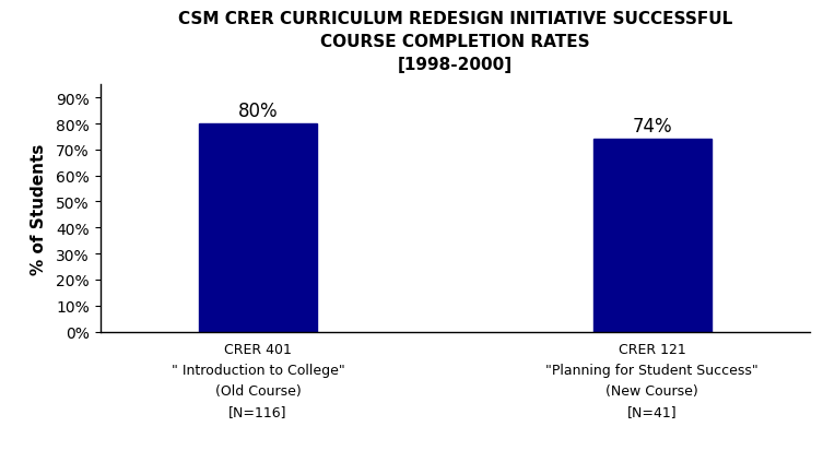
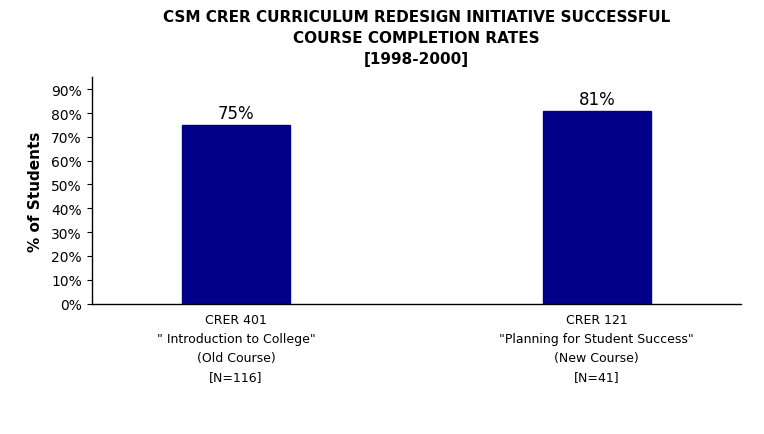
CRER 401 " Introduction to College" (Old Course) [N=116]: 80% -> 75%
CRER 121 "Planning for Student Success" (New Course) [N=41]: 74% -> 81%
